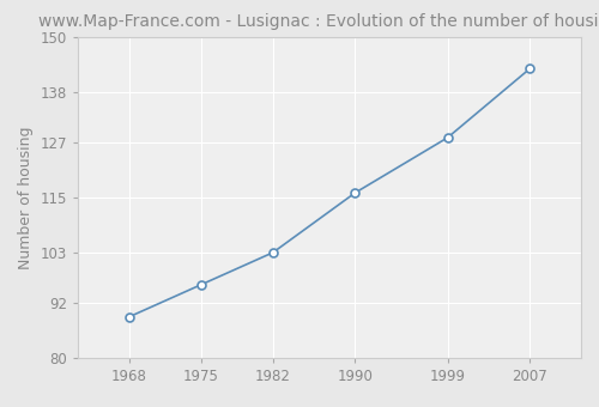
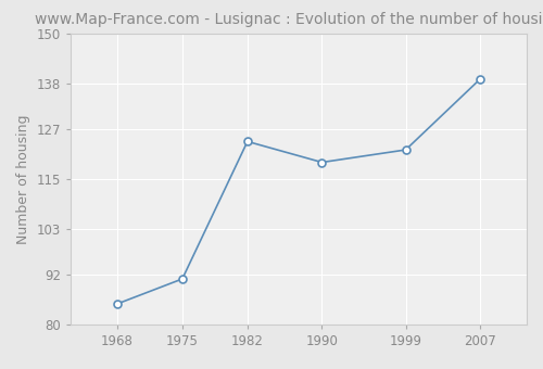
1968: 89 -> 85
1975: 96 -> 91
1982: 103 -> 124
1990: 116 -> 119
1999: 128 -> 122
2007: 143 -> 139
